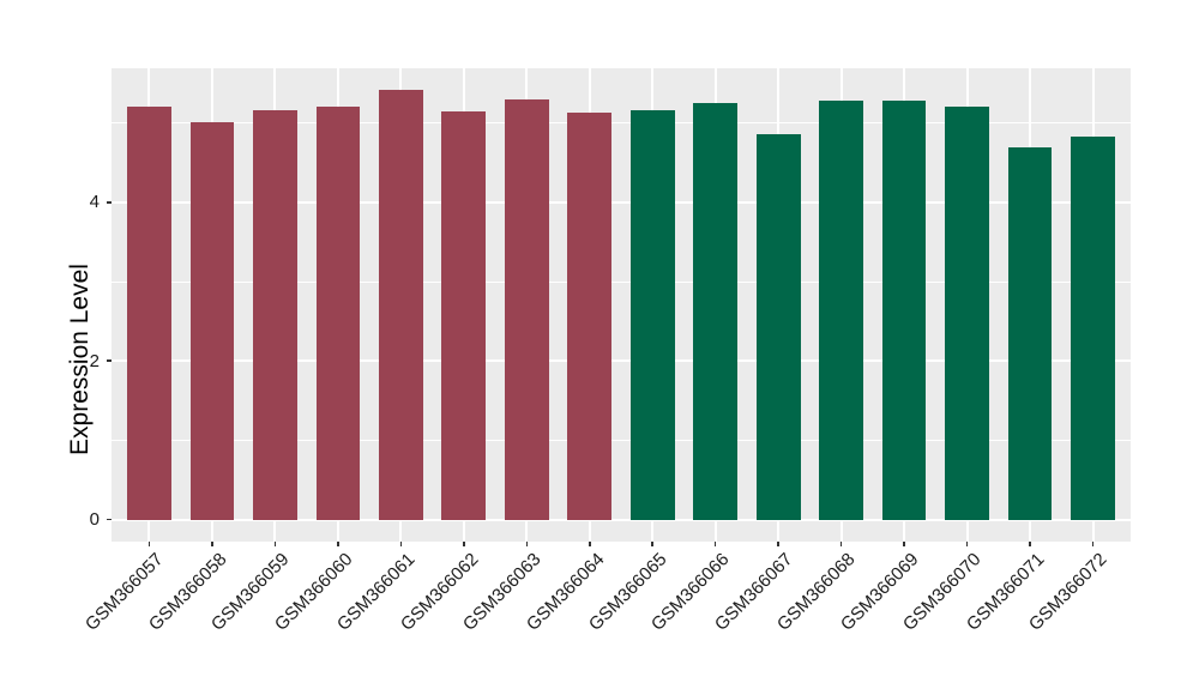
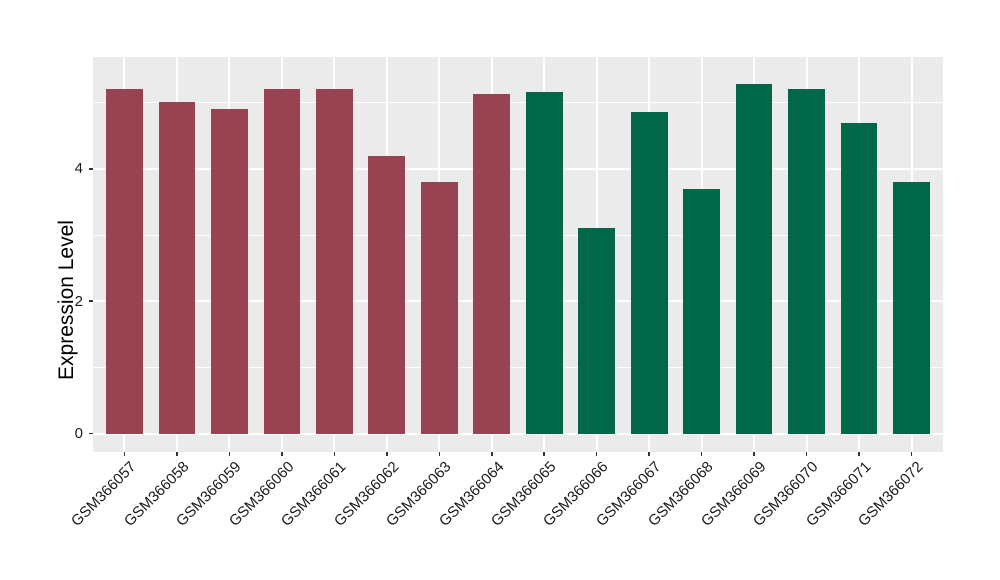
GSM366059: 5.2 -> 4.9
GSM366061: 5.4 -> 5.2
GSM366062: 5.1 -> 4.2
GSM366063: 5.3 -> 3.8
GSM366066: 5.2 -> 3.1
GSM366068: 5.3 -> 3.7
GSM366072: 4.8 -> 3.8
